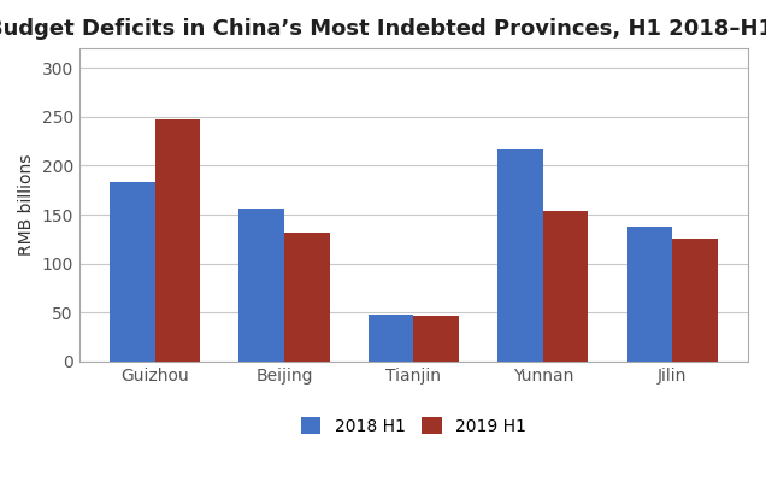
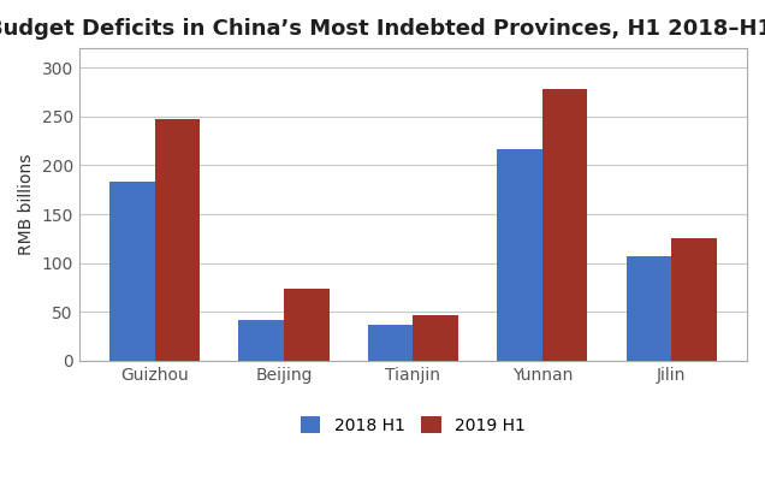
2018 H1/Beijing: 156 -> 42
2019 H1/Beijing: 132 -> 74
2018 H1/Tianjin: 48 -> 37
2019 H1/Yunnan: 154 -> 278
2018 H1/Jilin: 138 -> 107
